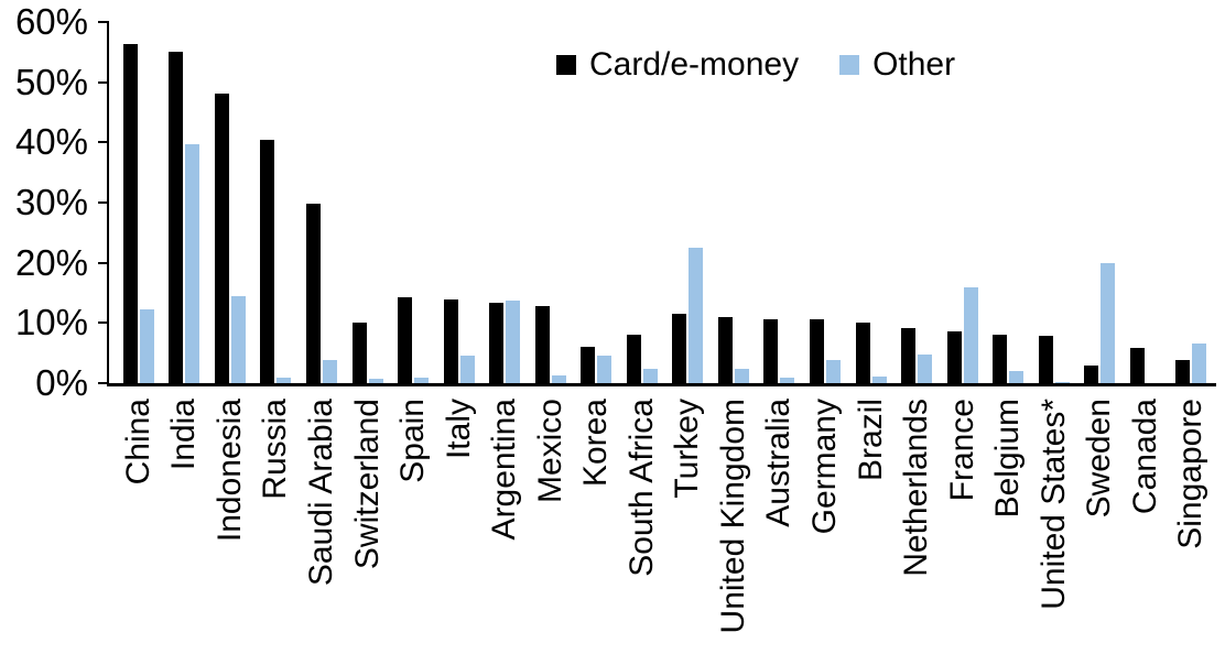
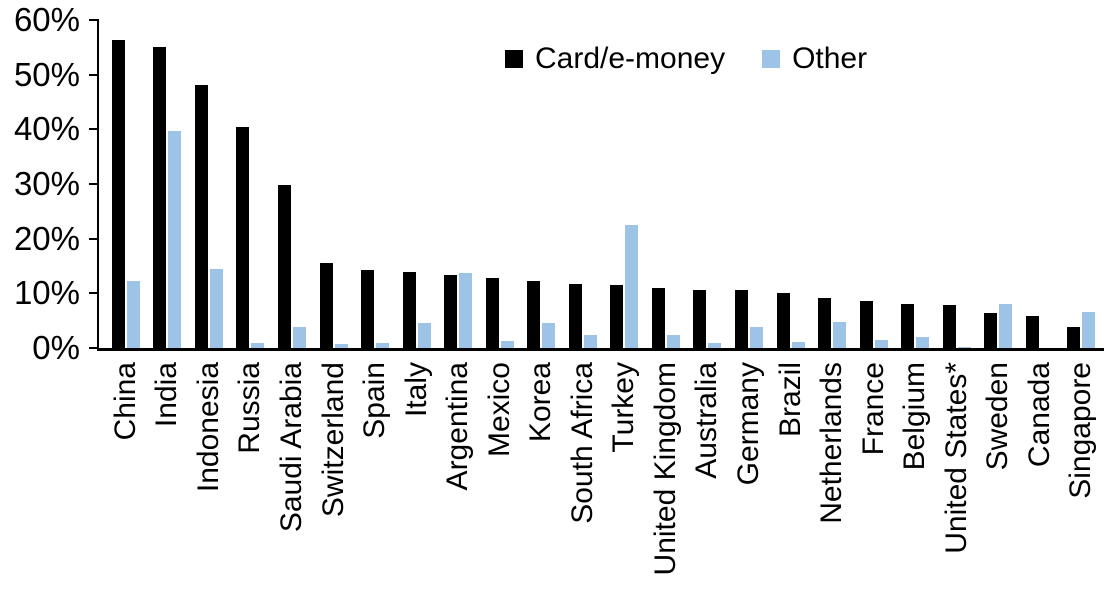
Card/e-money/Switzerland: 10% -> 16%
Card/e-money/Korea: 6% -> 12%
Card/e-money/South Africa: 8% -> 12%
Other/France: 16% -> 2%
Card/e-money/Sweden: 3% -> 6%
Other/Sweden: 20% -> 8%
